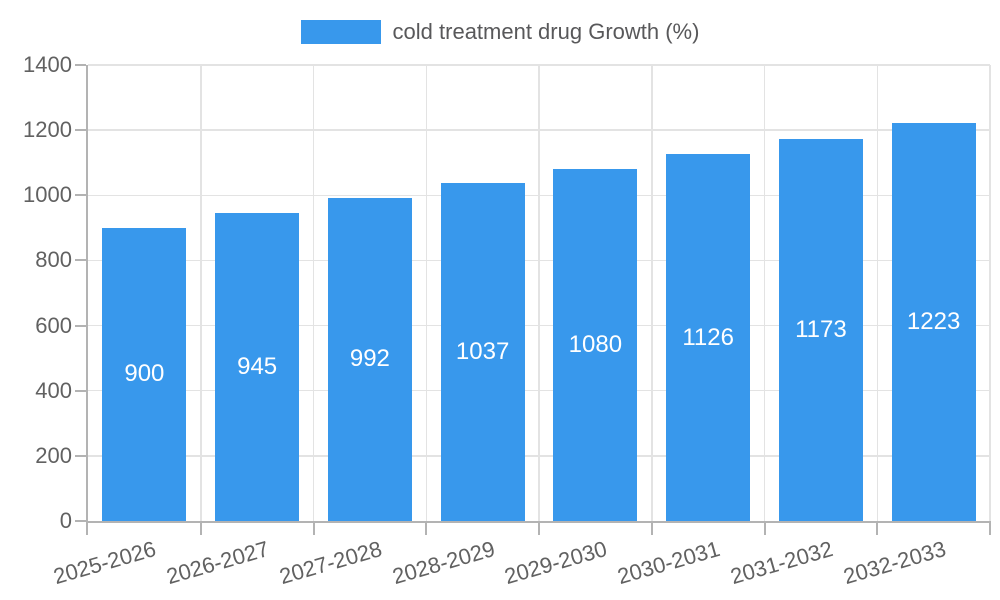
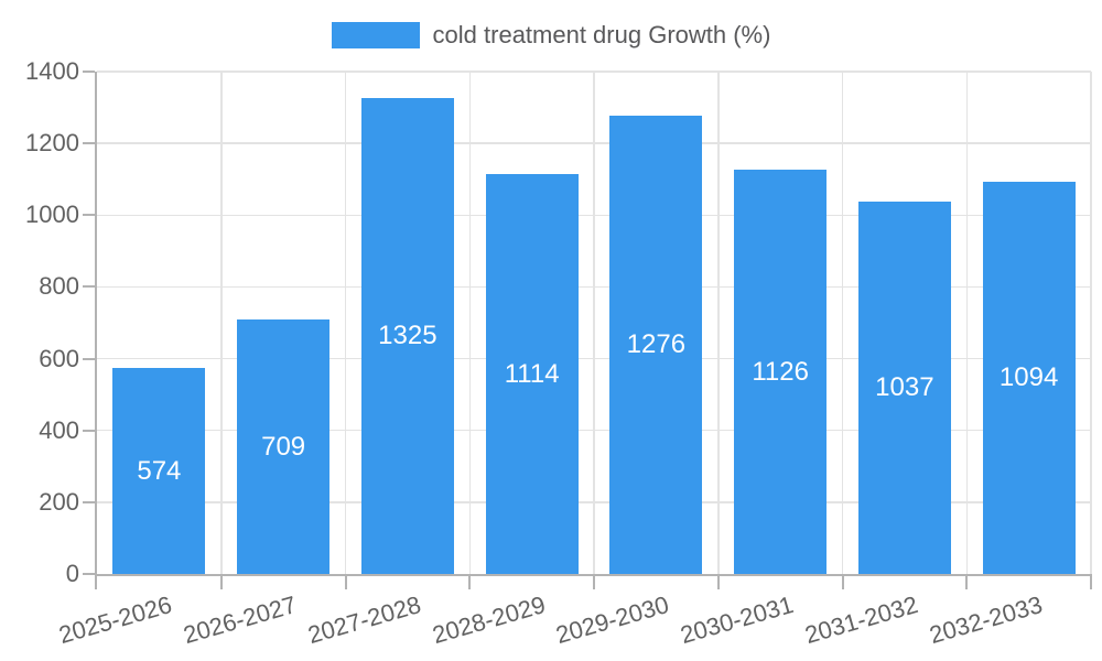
2025-2026: 900 -> 574
2026-2027: 945 -> 709
2027-2028: 992 -> 1325
2028-2029: 1037 -> 1114
2029-2030: 1080 -> 1276
2031-2032: 1173 -> 1037
2032-2033: 1223 -> 1094
